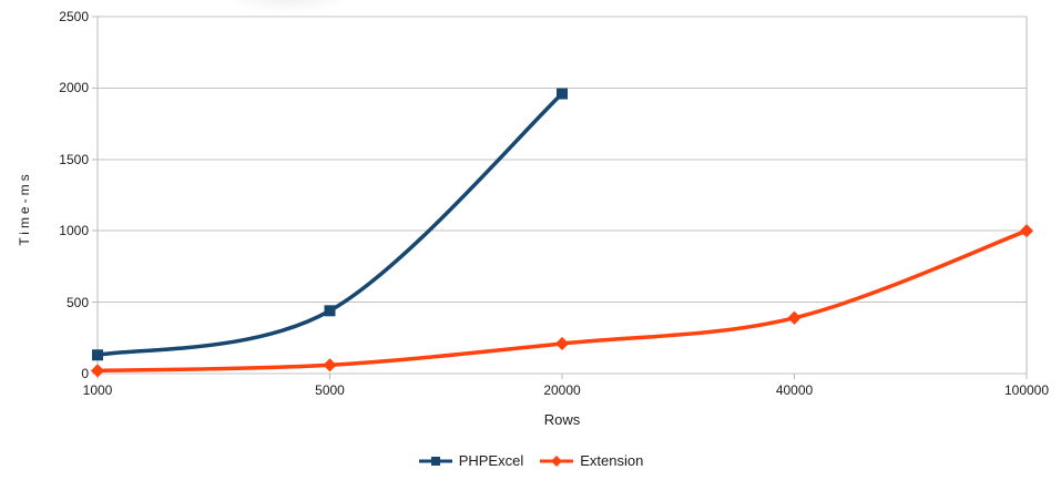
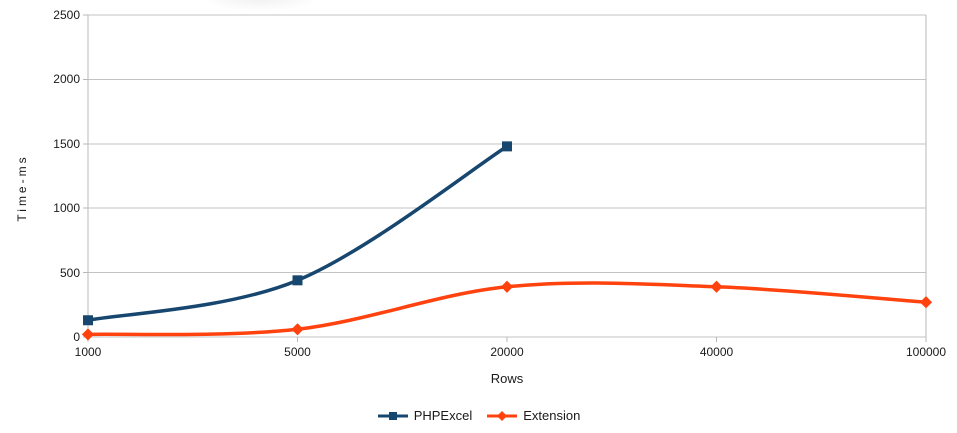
PHPExcel/20000: 1960 -> 1480
Extension/20000: 210 -> 390
Extension/100000: 1000 -> 270
